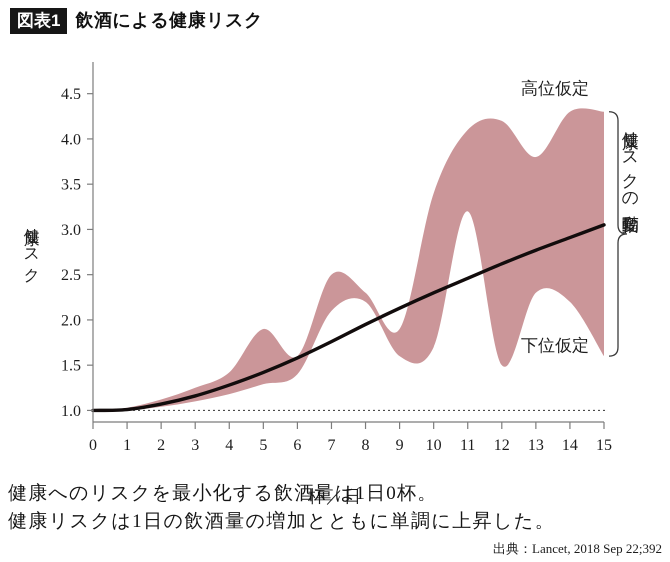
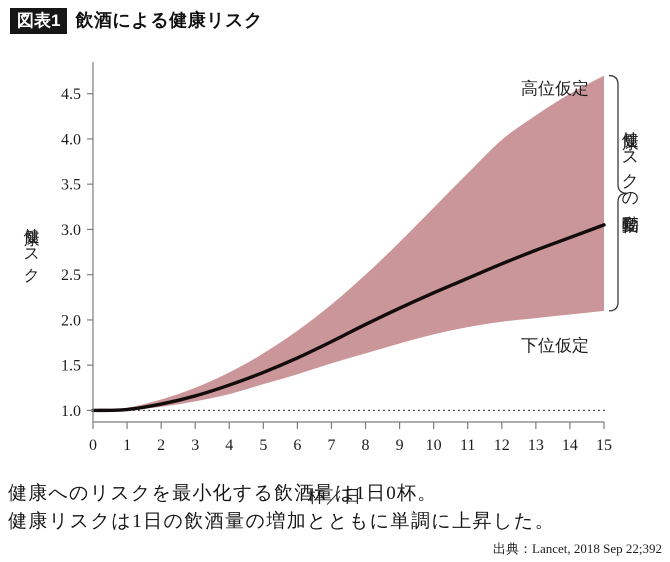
高位仮定/5: 1.9 -> 1.6
高位仮定/6: 1.6 -> 1.9
高位仮定/7: 2.5 -> 2.2
下位仮定/7: 2.1 -> 1.5
高位仮定/8: 2.3 -> 2.5
下位仮定/8: 2.2 -> 1.6
高位仮定/9: 1.9 -> 2.9
下位仮定/9: 1.6 -> 1.7
高位仮定/10: 3.4 -> 3.2
下位仮定/10: 1.7 -> 1.8
高位仮定/11: 4.1 -> 3.6
下位仮定/11: 3.2 -> 1.9
高位仮定/12: 4.2 -> 4.0
下位仮定/12: 1.5 -> 2.0
高位仮定/13: 3.8 -> 4.3
下位仮定/13: 2.3 -> 2.0
高位仮定/14: 4.3 -> 4.5
下位仮定/14: 2.2 -> 2.1
高位仮定/15: 4.3 -> 4.7
下位仮定/15: 1.6 -> 2.1
